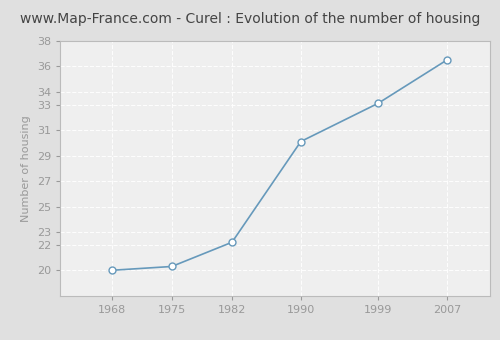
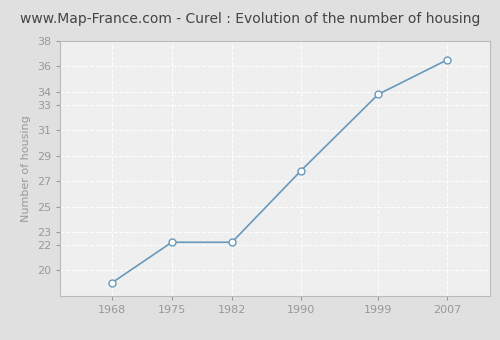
1968: 20.0 -> 19.0
1975: 20.3 -> 22.2
1990: 30.1 -> 27.8
1999: 33.1 -> 33.8
